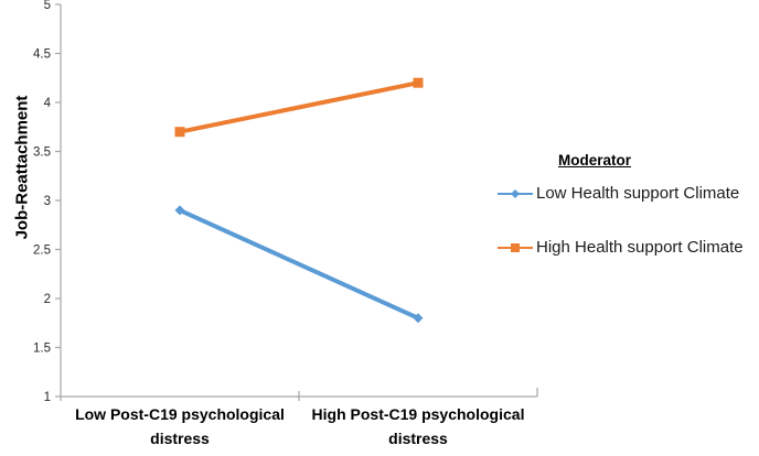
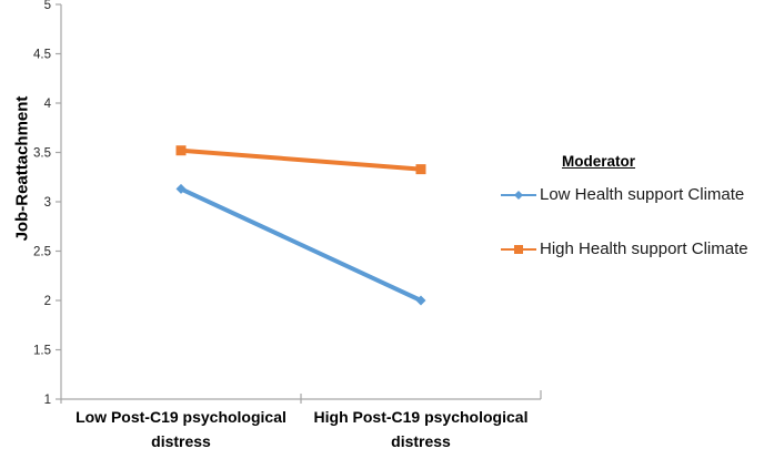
Low Health support Climate/Low Post-C19 psychological distress: 2.9 -> 3.1
High Health support Climate/Low Post-C19 psychological distress: 3.7 -> 3.5
Low Health support Climate/High Post-C19 psychological distress: 1.8 -> 2.0
High Health support Climate/High Post-C19 psychological distress: 4.2 -> 3.3
